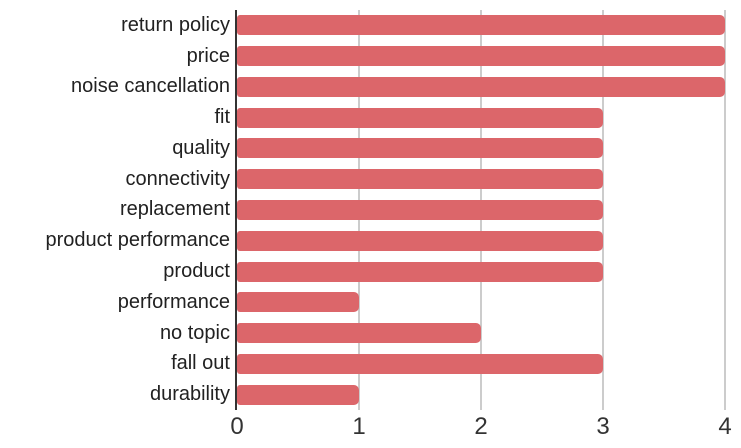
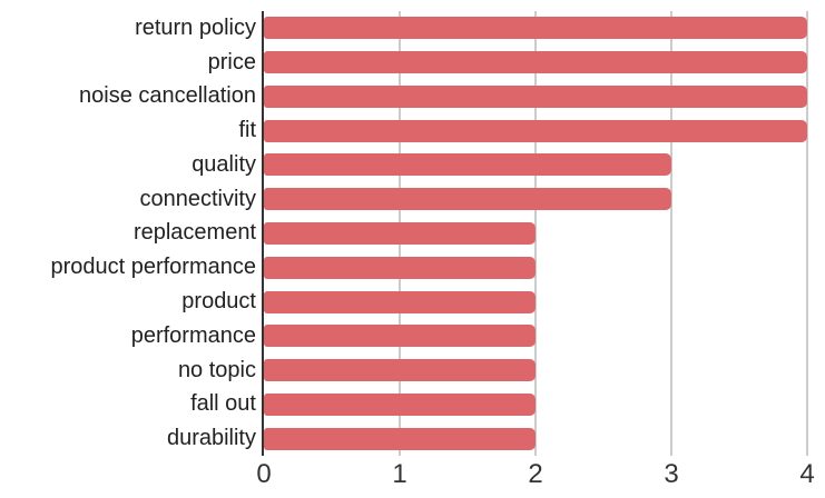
fit: 3 -> 4
replacement: 3 -> 2
product performance: 3 -> 2
product: 3 -> 2
performance: 1 -> 2
fall out: 3 -> 2
durability: 1 -> 2
